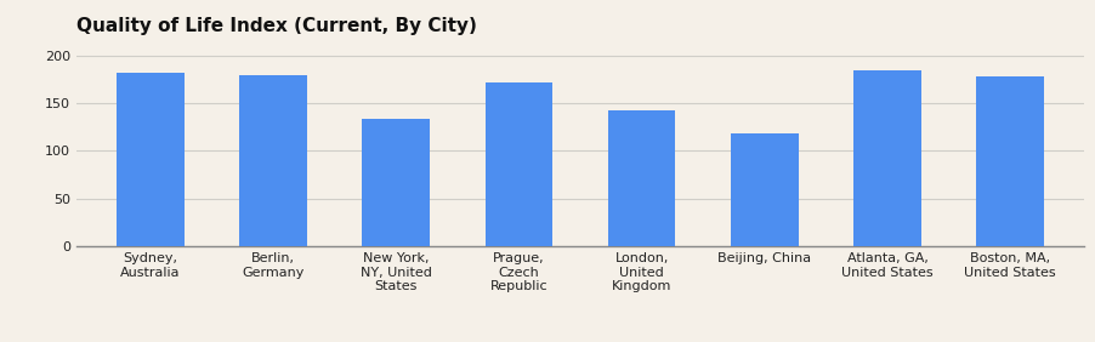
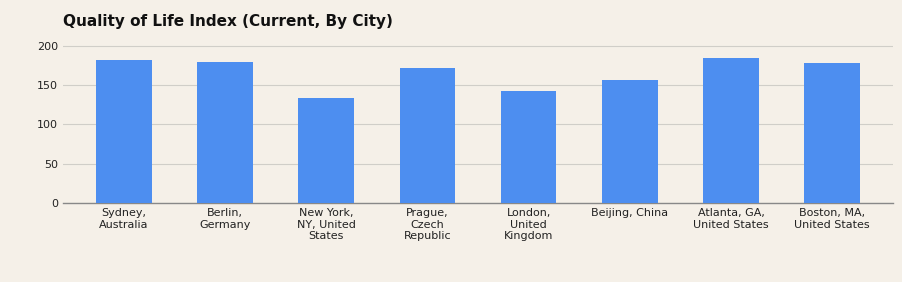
Beijing, China: 118 -> 156
